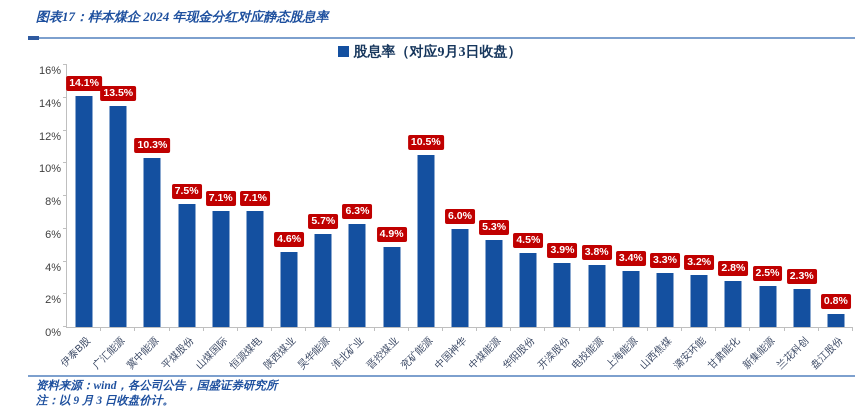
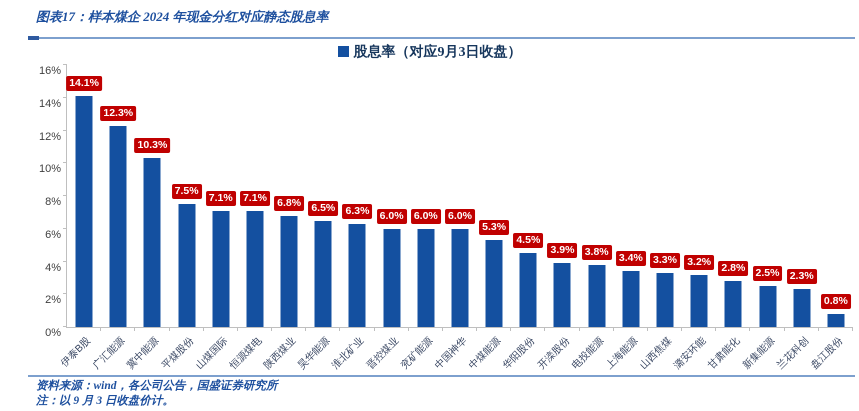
广汇能源: 13.5% -> 12.3%
陕西煤业: 4.6% -> 6.8%
昊华能源: 5.7% -> 6.5%
晋控煤业: 4.9% -> 6.0%
兖矿能源: 10.5% -> 6.0%
